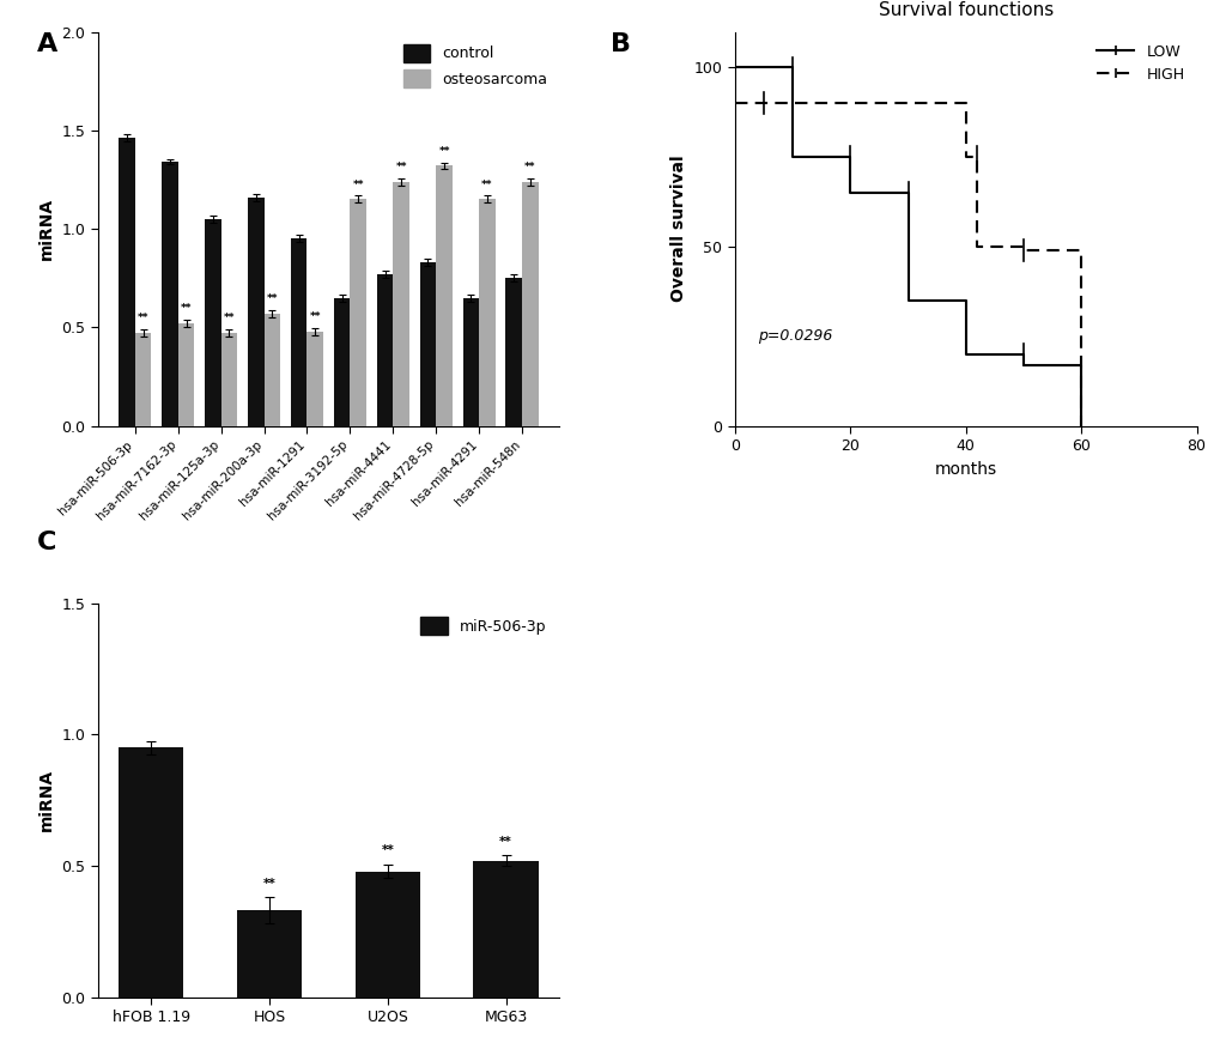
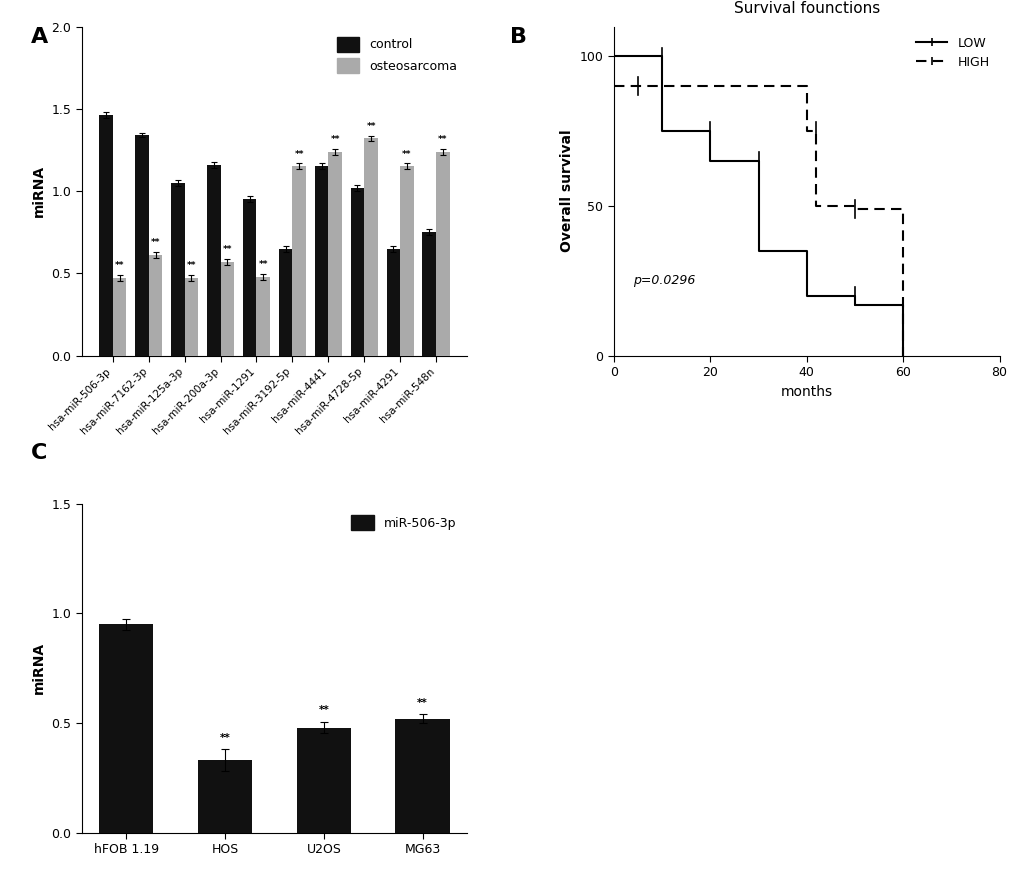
osteosarcoma/hsa-miR-7162-3p: 0.52 -> 0.61
control/hsa-miR-4441: 0.77 -> 1.15
control/hsa-miR-4728-5p: 0.83 -> 1.02
